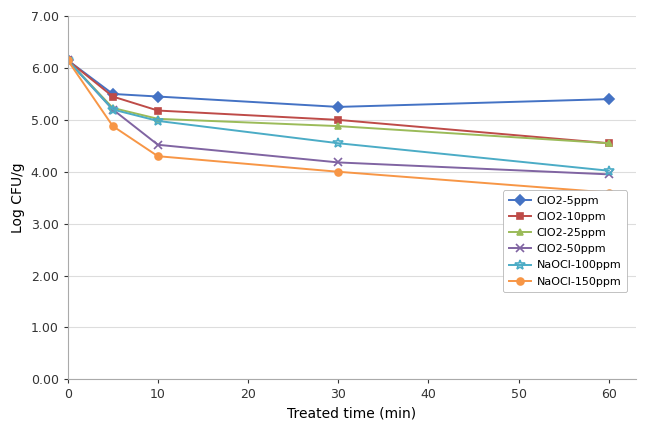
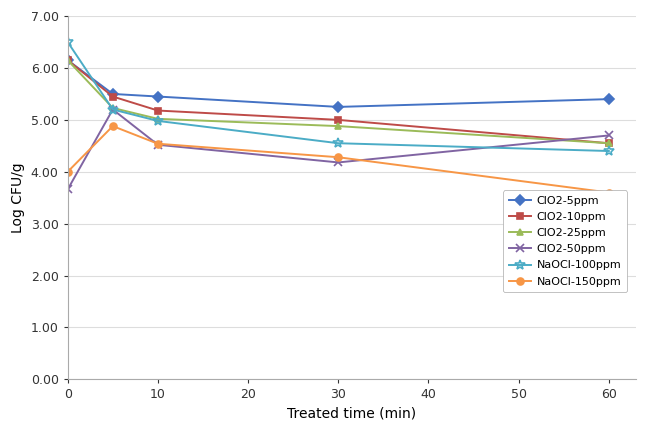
ClO2-50ppm/0: 6.15 -> 3.66
NaOCl-100ppm/0: 6.15 -> 6.50
NaOCl-150ppm/0: 6.15 -> 4.00
NaOCl-150ppm/10: 4.30 -> 4.54
NaOCl-150ppm/30: 4.00 -> 4.28
ClO2-50ppm/60: 3.95 -> 4.70
NaOCl-100ppm/60: 4.02 -> 4.40
